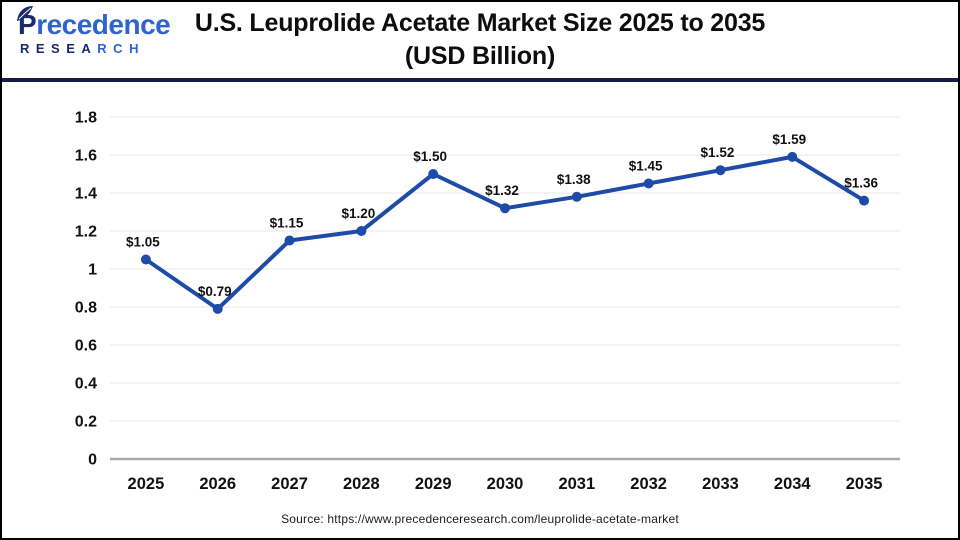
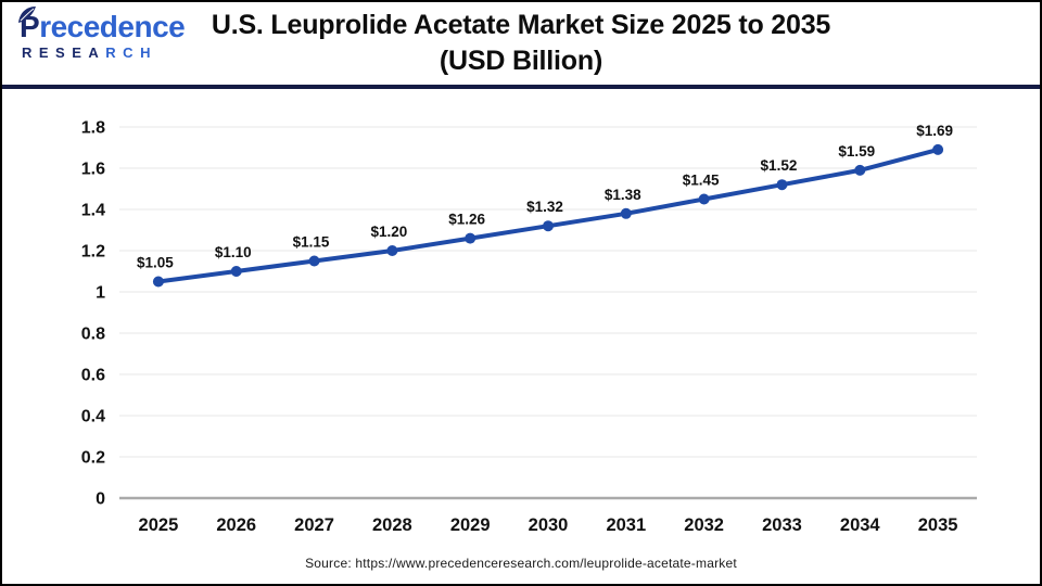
2026: $0.79 -> $1.10
2029: $1.50 -> $1.26
2035: $1.36 -> $1.69
